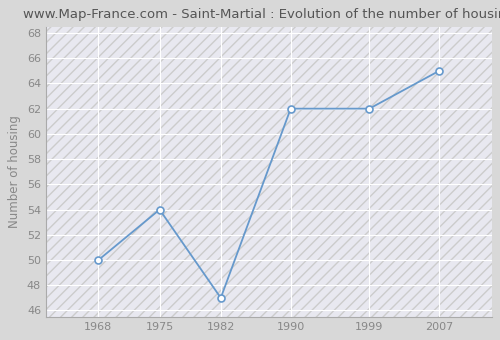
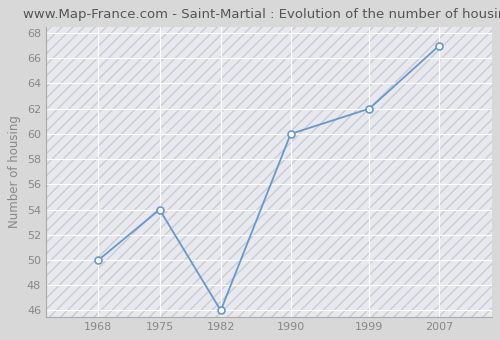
1982: 47 -> 46
1990: 62 -> 60
2007: 65 -> 67
